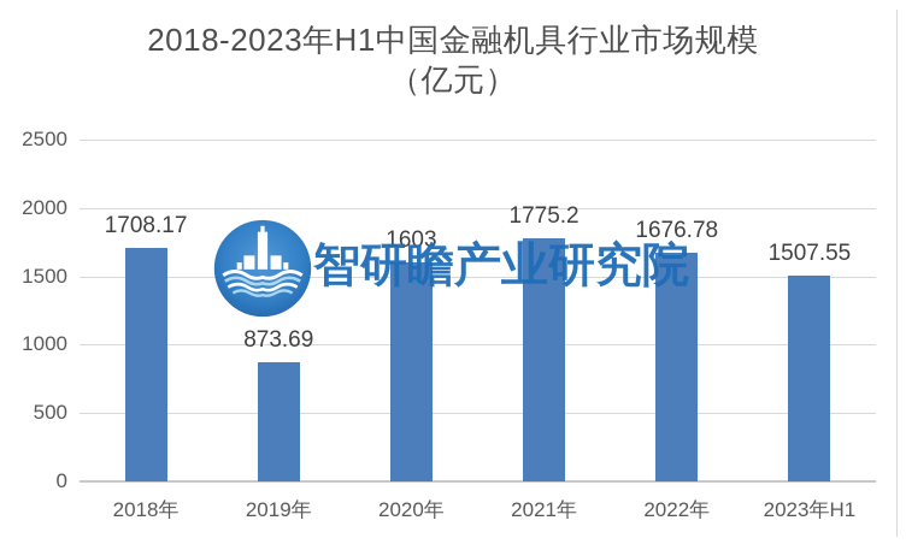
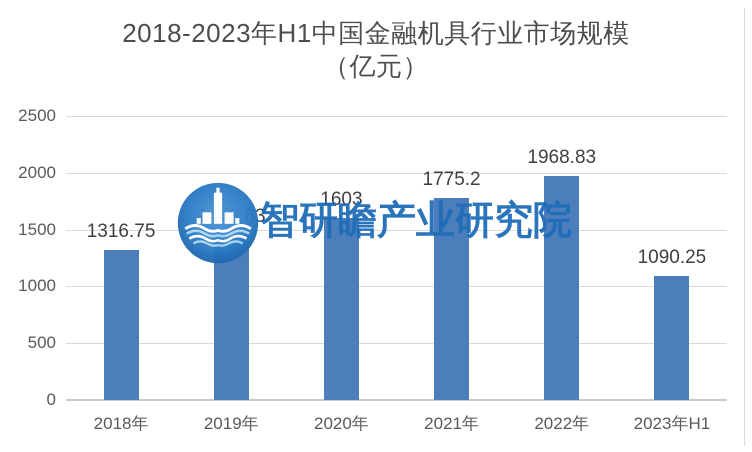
2018年: 1708.17 -> 1316.75
2019年: 873.69 -> 1448.63
2022年: 1676.78 -> 1968.83
2023年H1: 1507.55 -> 1090.25
